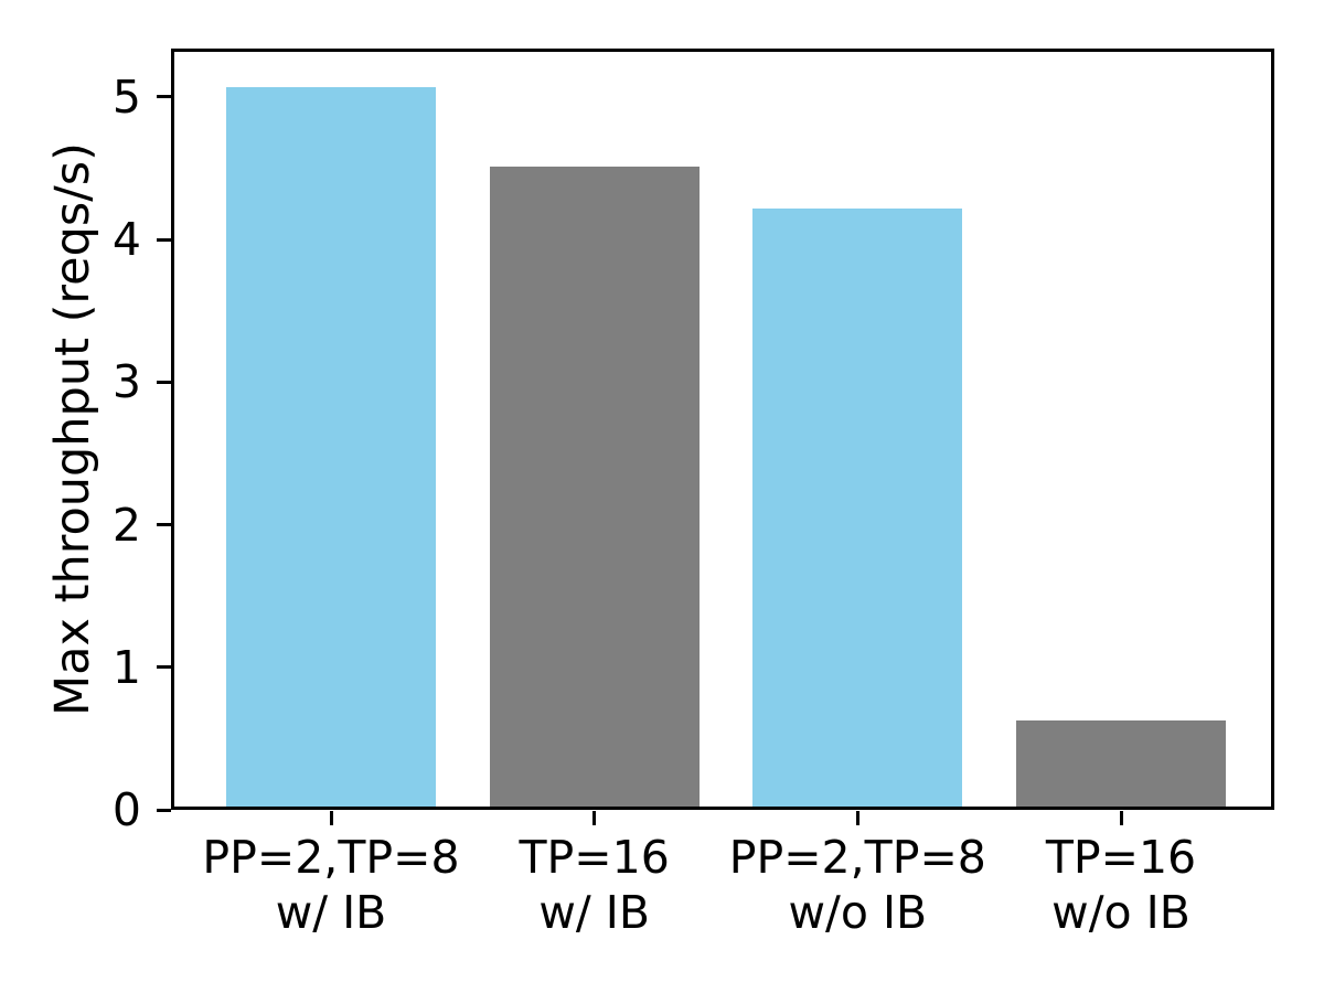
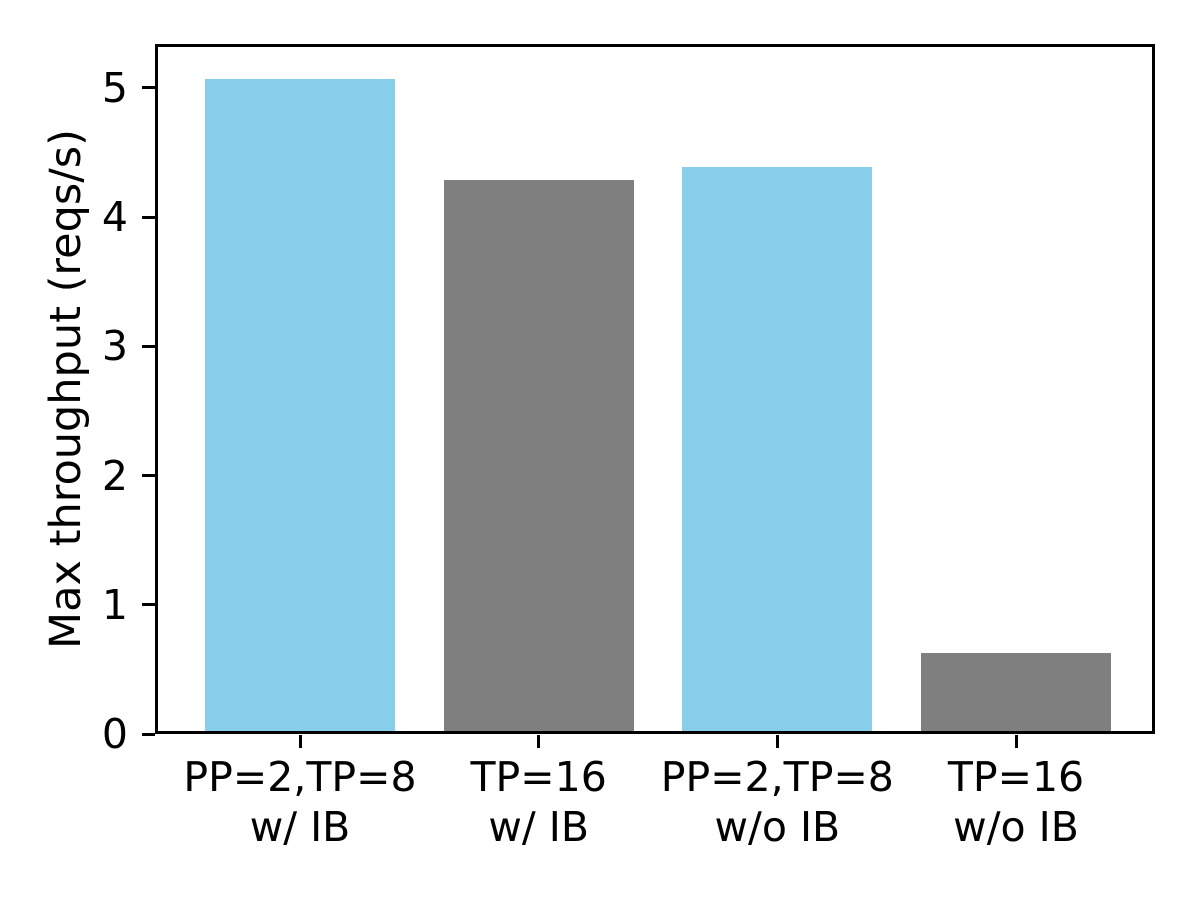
TP=16 w/ IB: 4.51 -> 4.29
PP=2,TP=8 w/o IB: 4.22 -> 4.39
